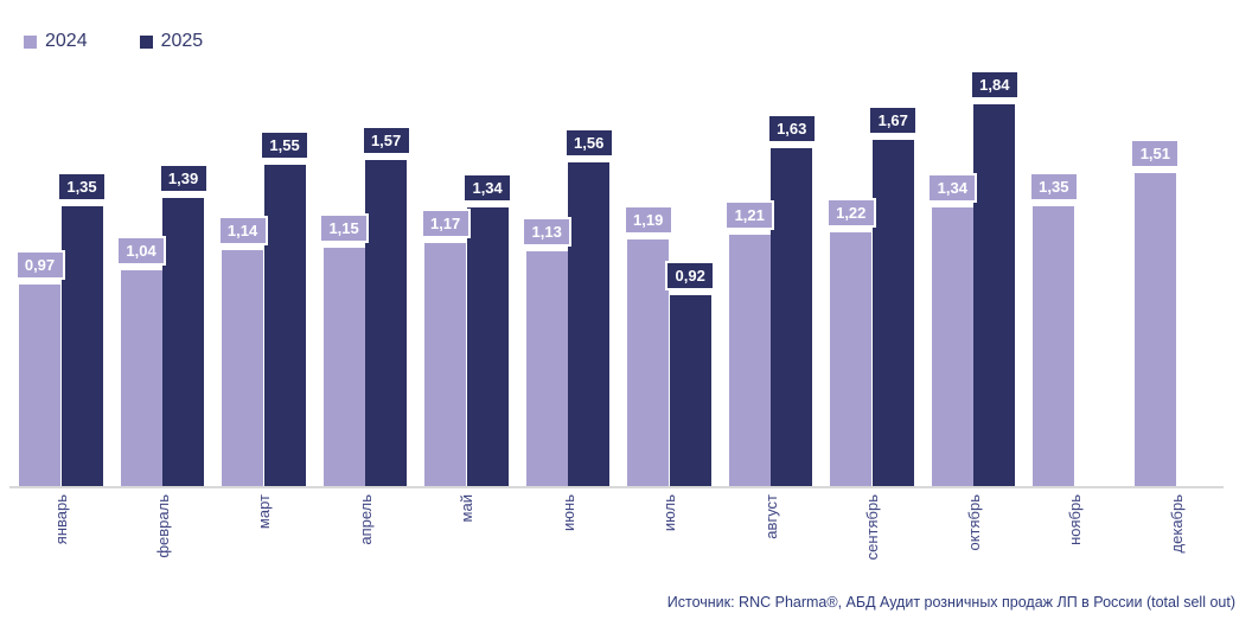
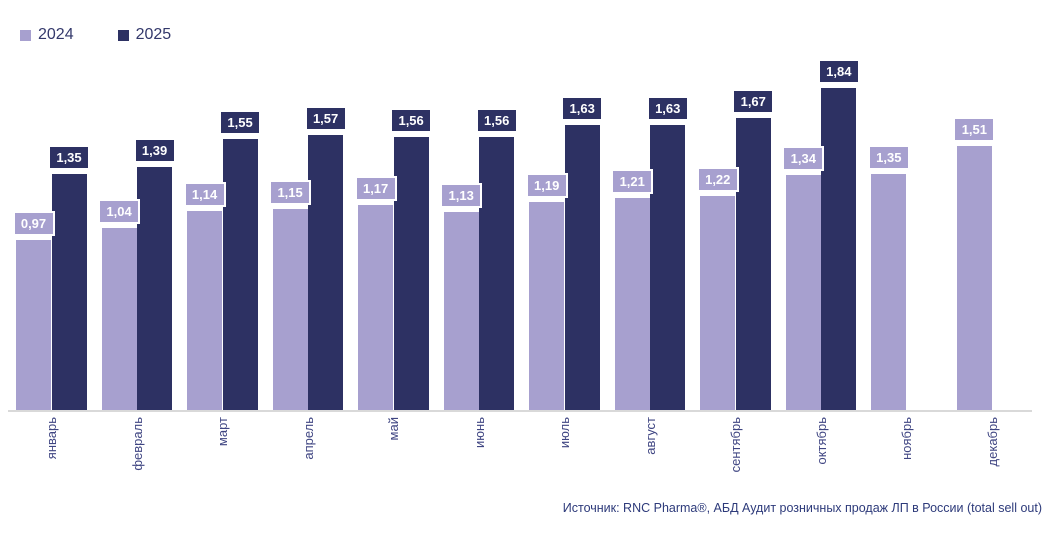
2025/май: 1,34 -> 1,56
2025/июль: 0,92 -> 1,63
